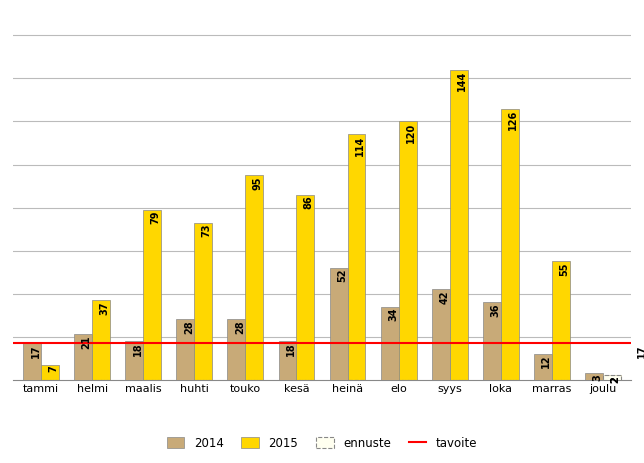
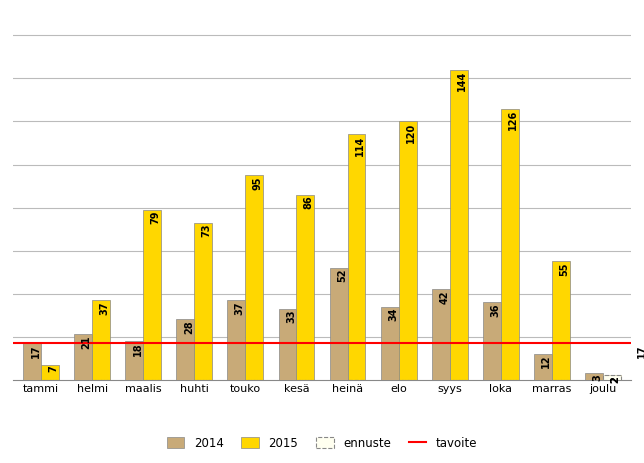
2014/touko: 28 -> 37
2014/kesä: 18 -> 33
